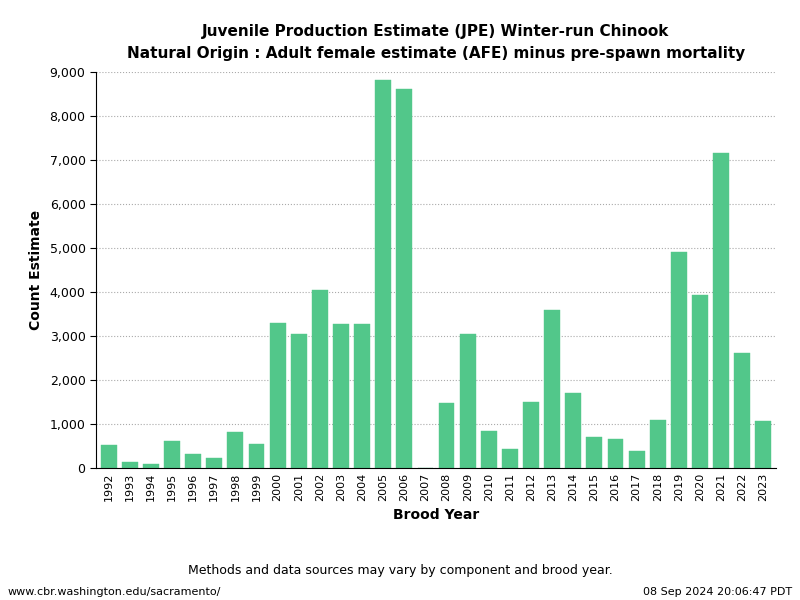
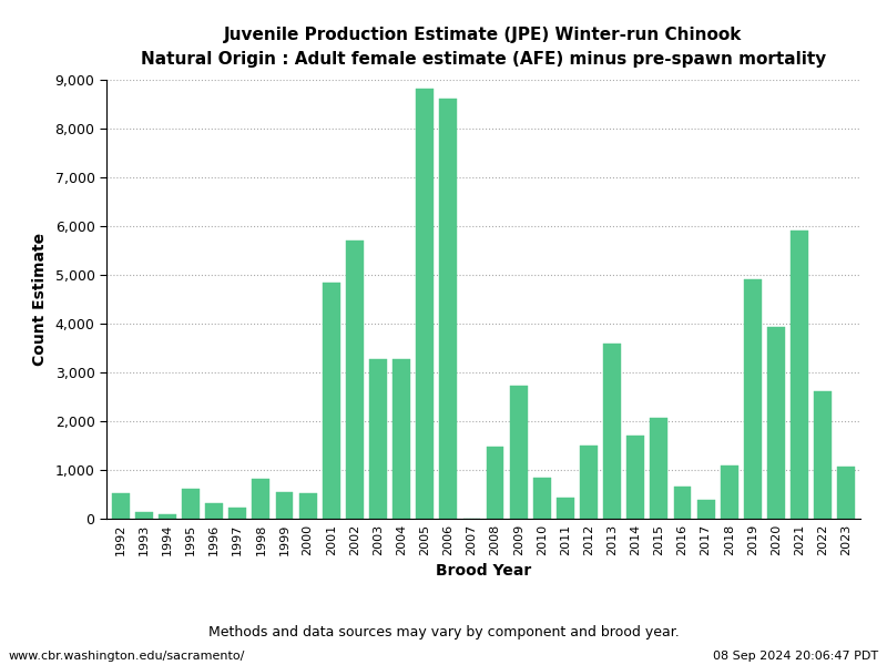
2000: 3,300 -> 530
2001: 3,050 -> 4,850
2002: 4,050 -> 5,700
2009: 3,050 -> 2,720
2015: 700 -> 2,060
2021: 7,150 -> 5,900
